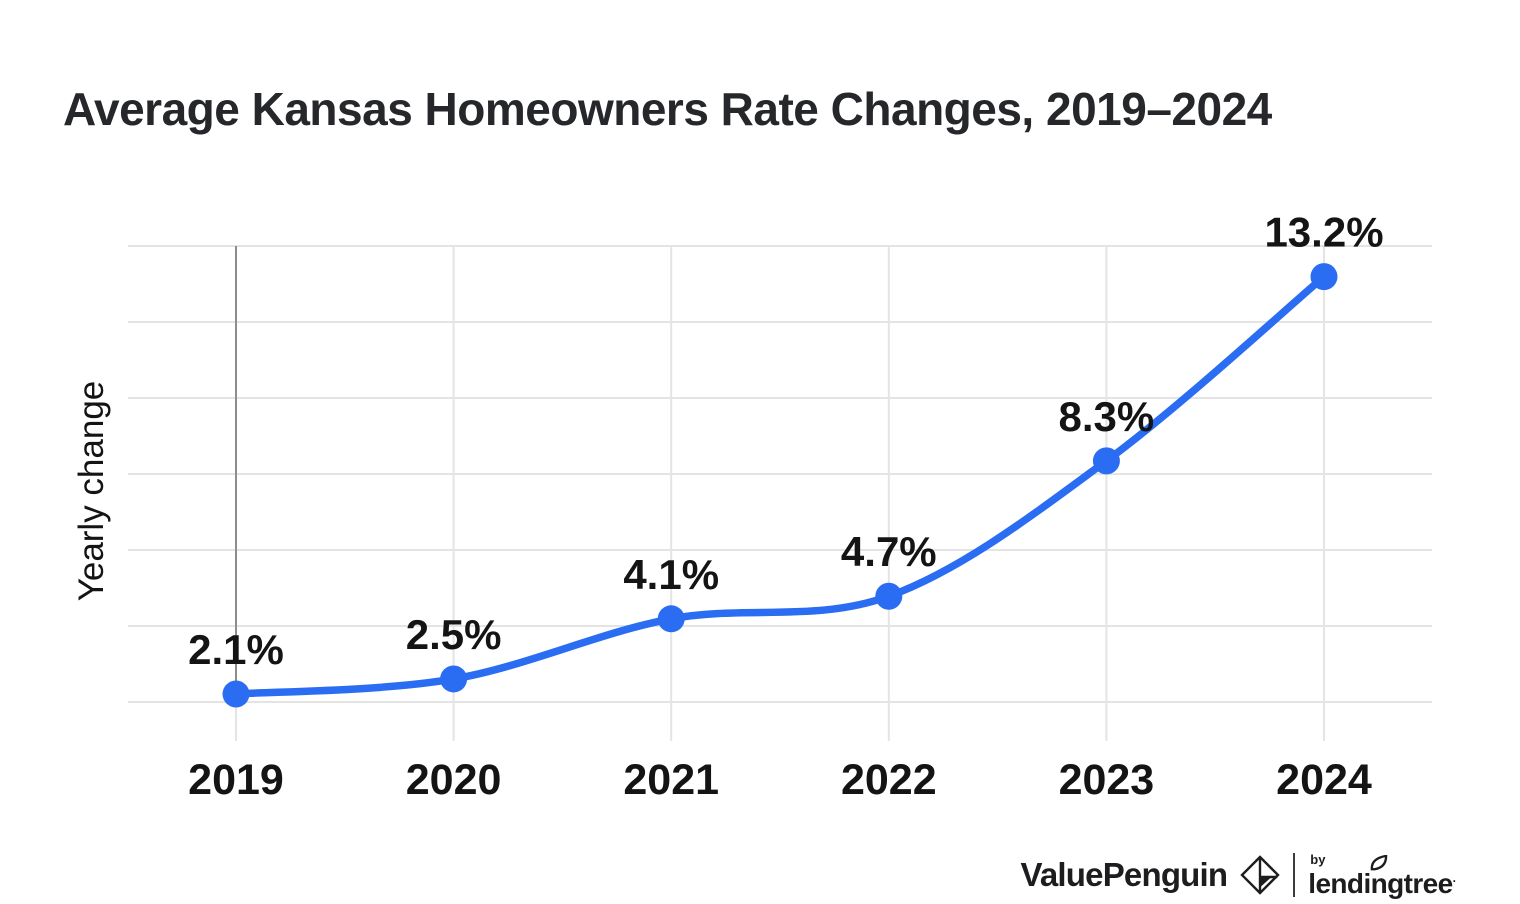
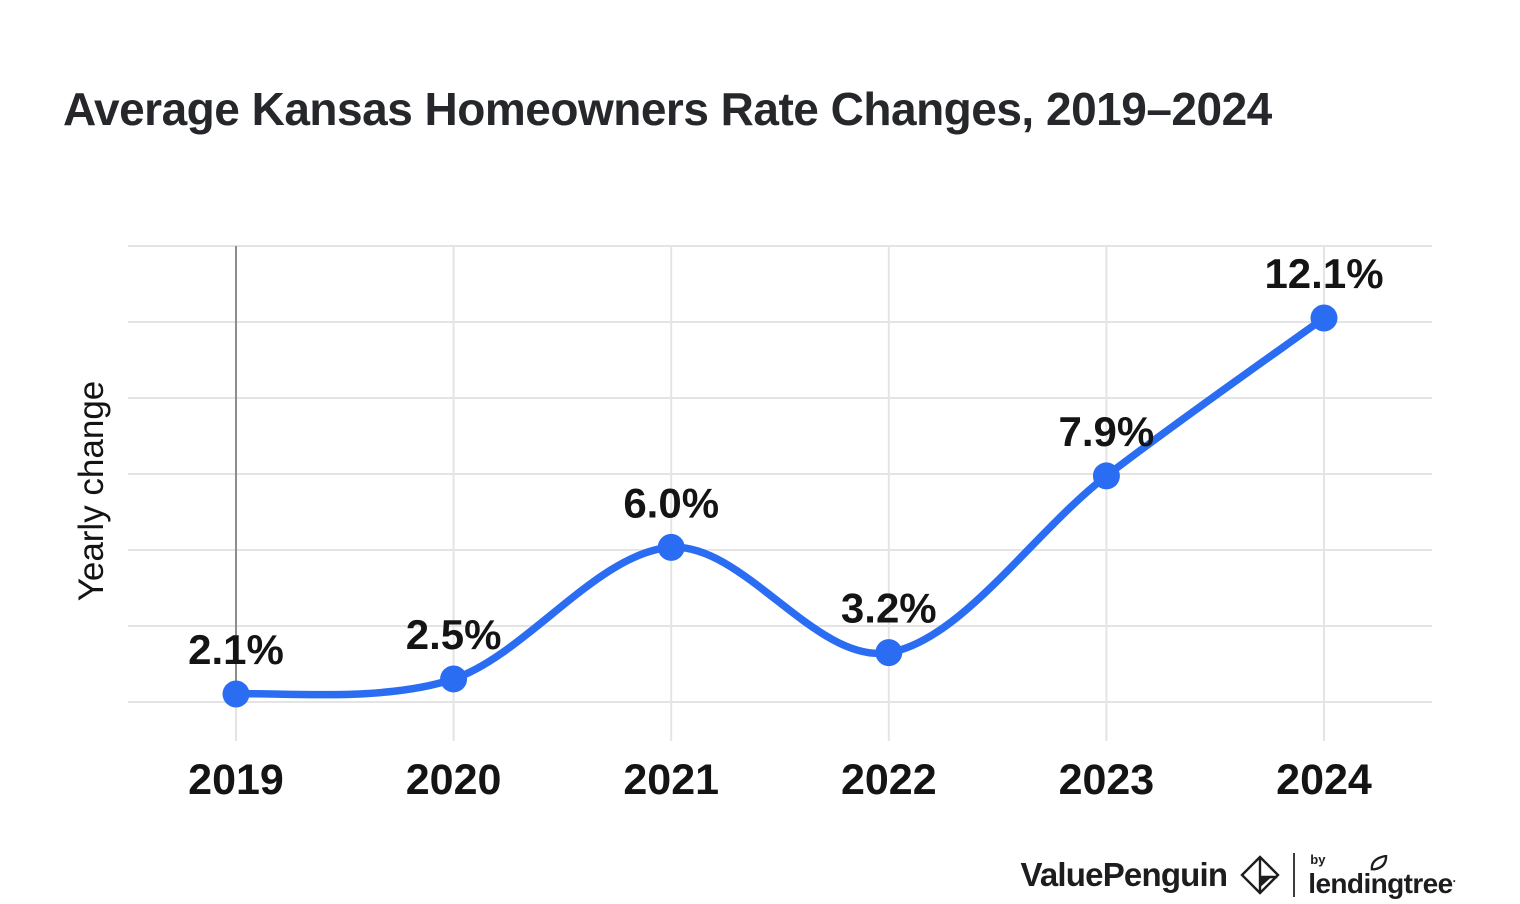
2021: 4.1% -> 6.0%
2022: 4.7% -> 3.2%
2023: 8.3% -> 7.9%
2024: 13.2% -> 12.1%
